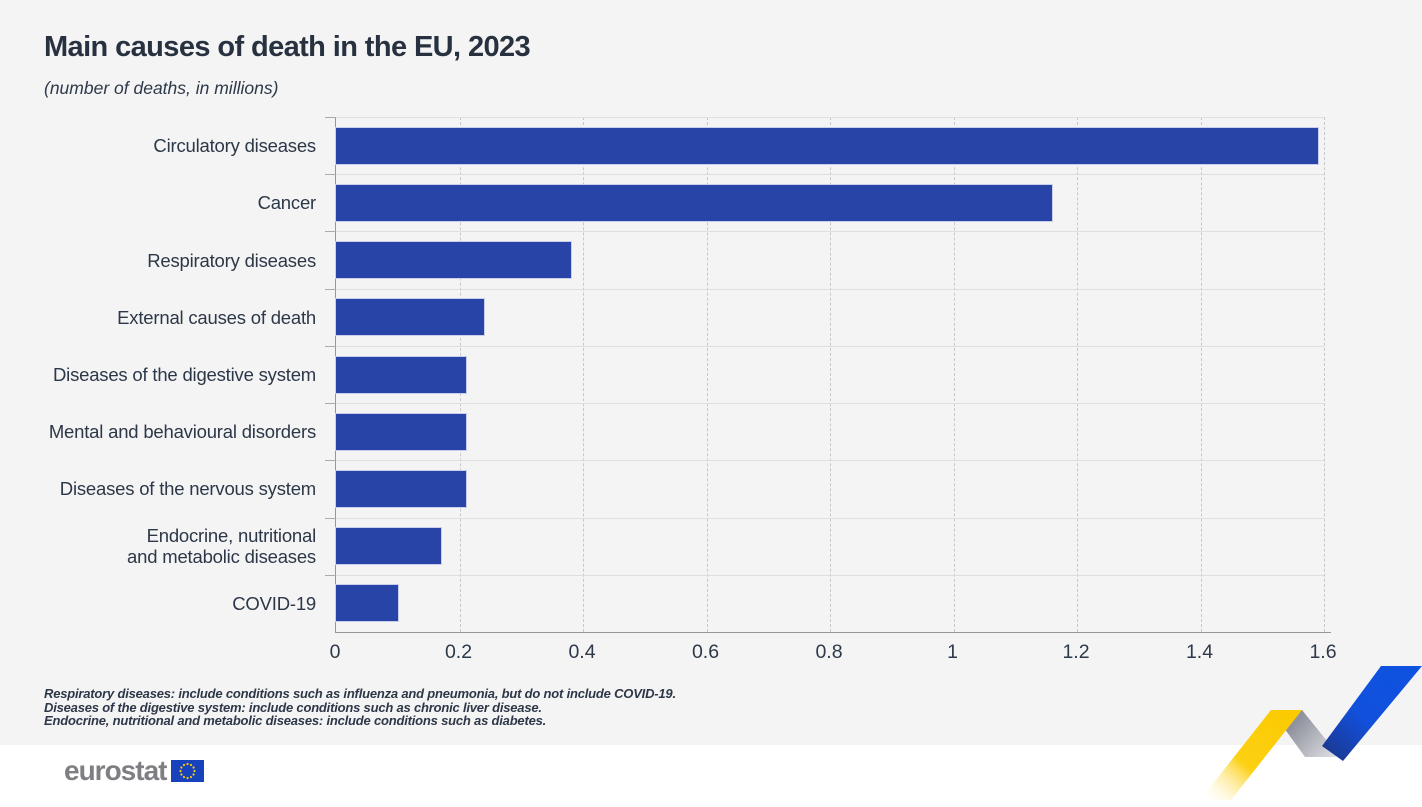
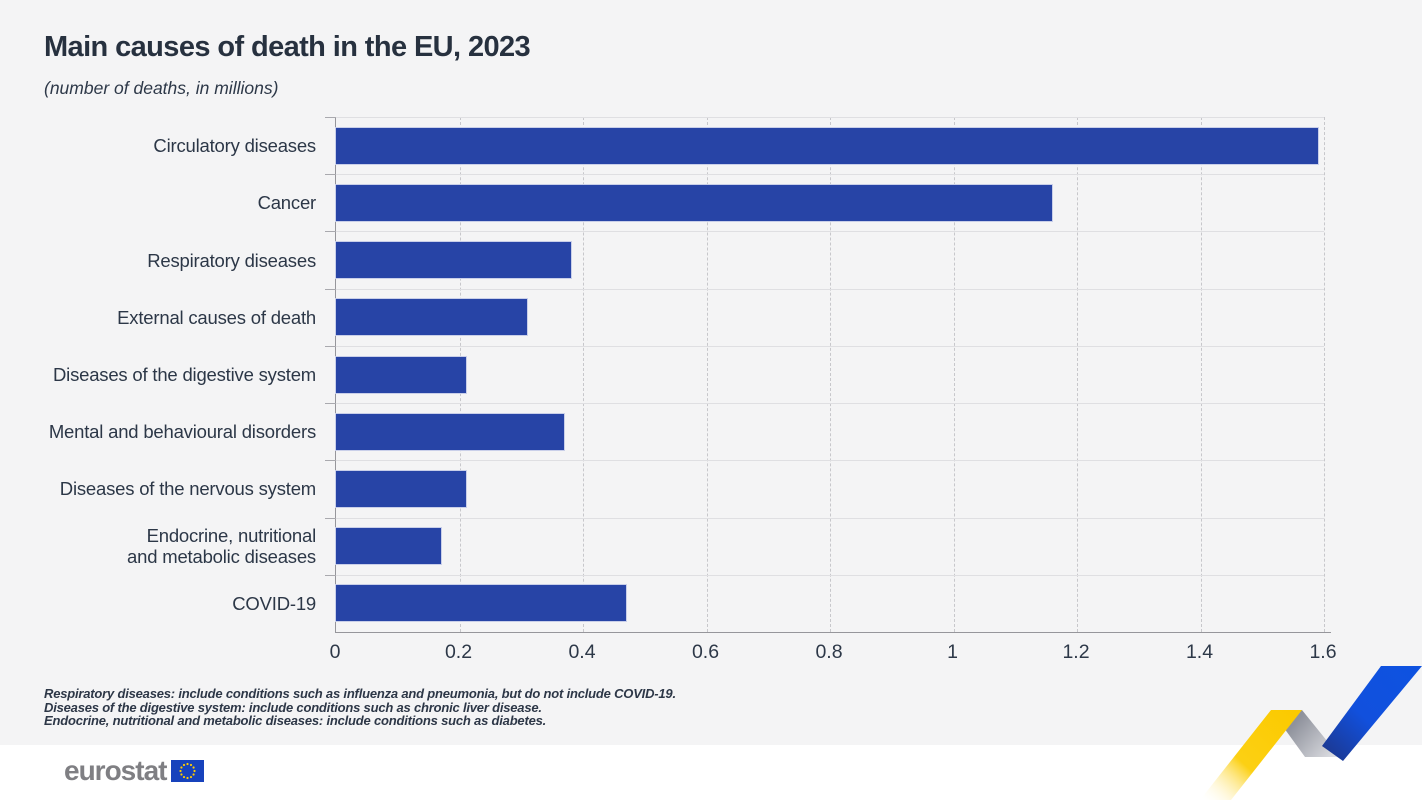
External causes of death: 0.24 -> 0.31
Mental and behavioural disorders: 0.21 -> 0.37
COVID-19: 0.10 -> 0.47
